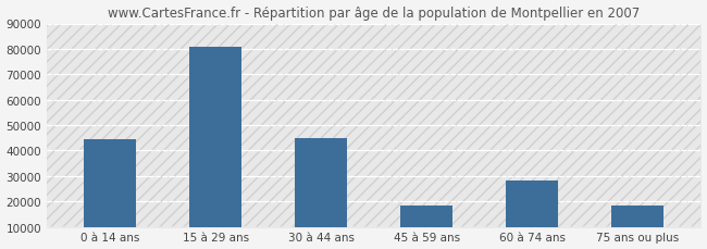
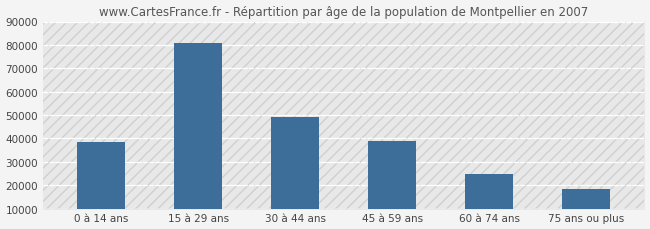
0 à 14 ans: 44500 -> 38500
30 à 44 ans: 45000 -> 49000
45 à 59 ans: 18500 -> 39000
60 à 74 ans: 28000 -> 25000
